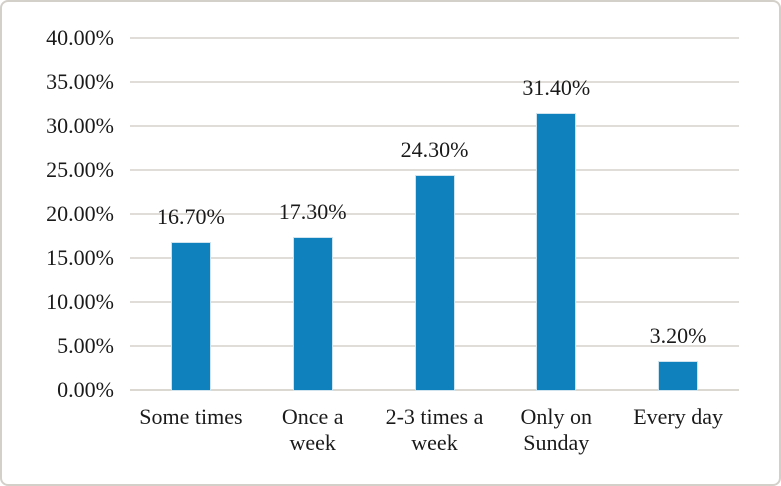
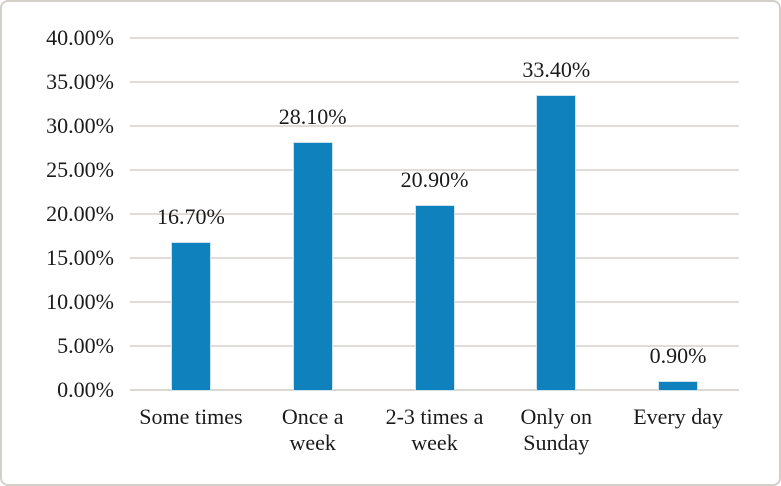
Once a week: 17.30% -> 28.10%
2-3 times a week: 24.30% -> 20.90%
Only on Sunday: 31.40% -> 33.40%
Every day: 3.20% -> 0.90%
